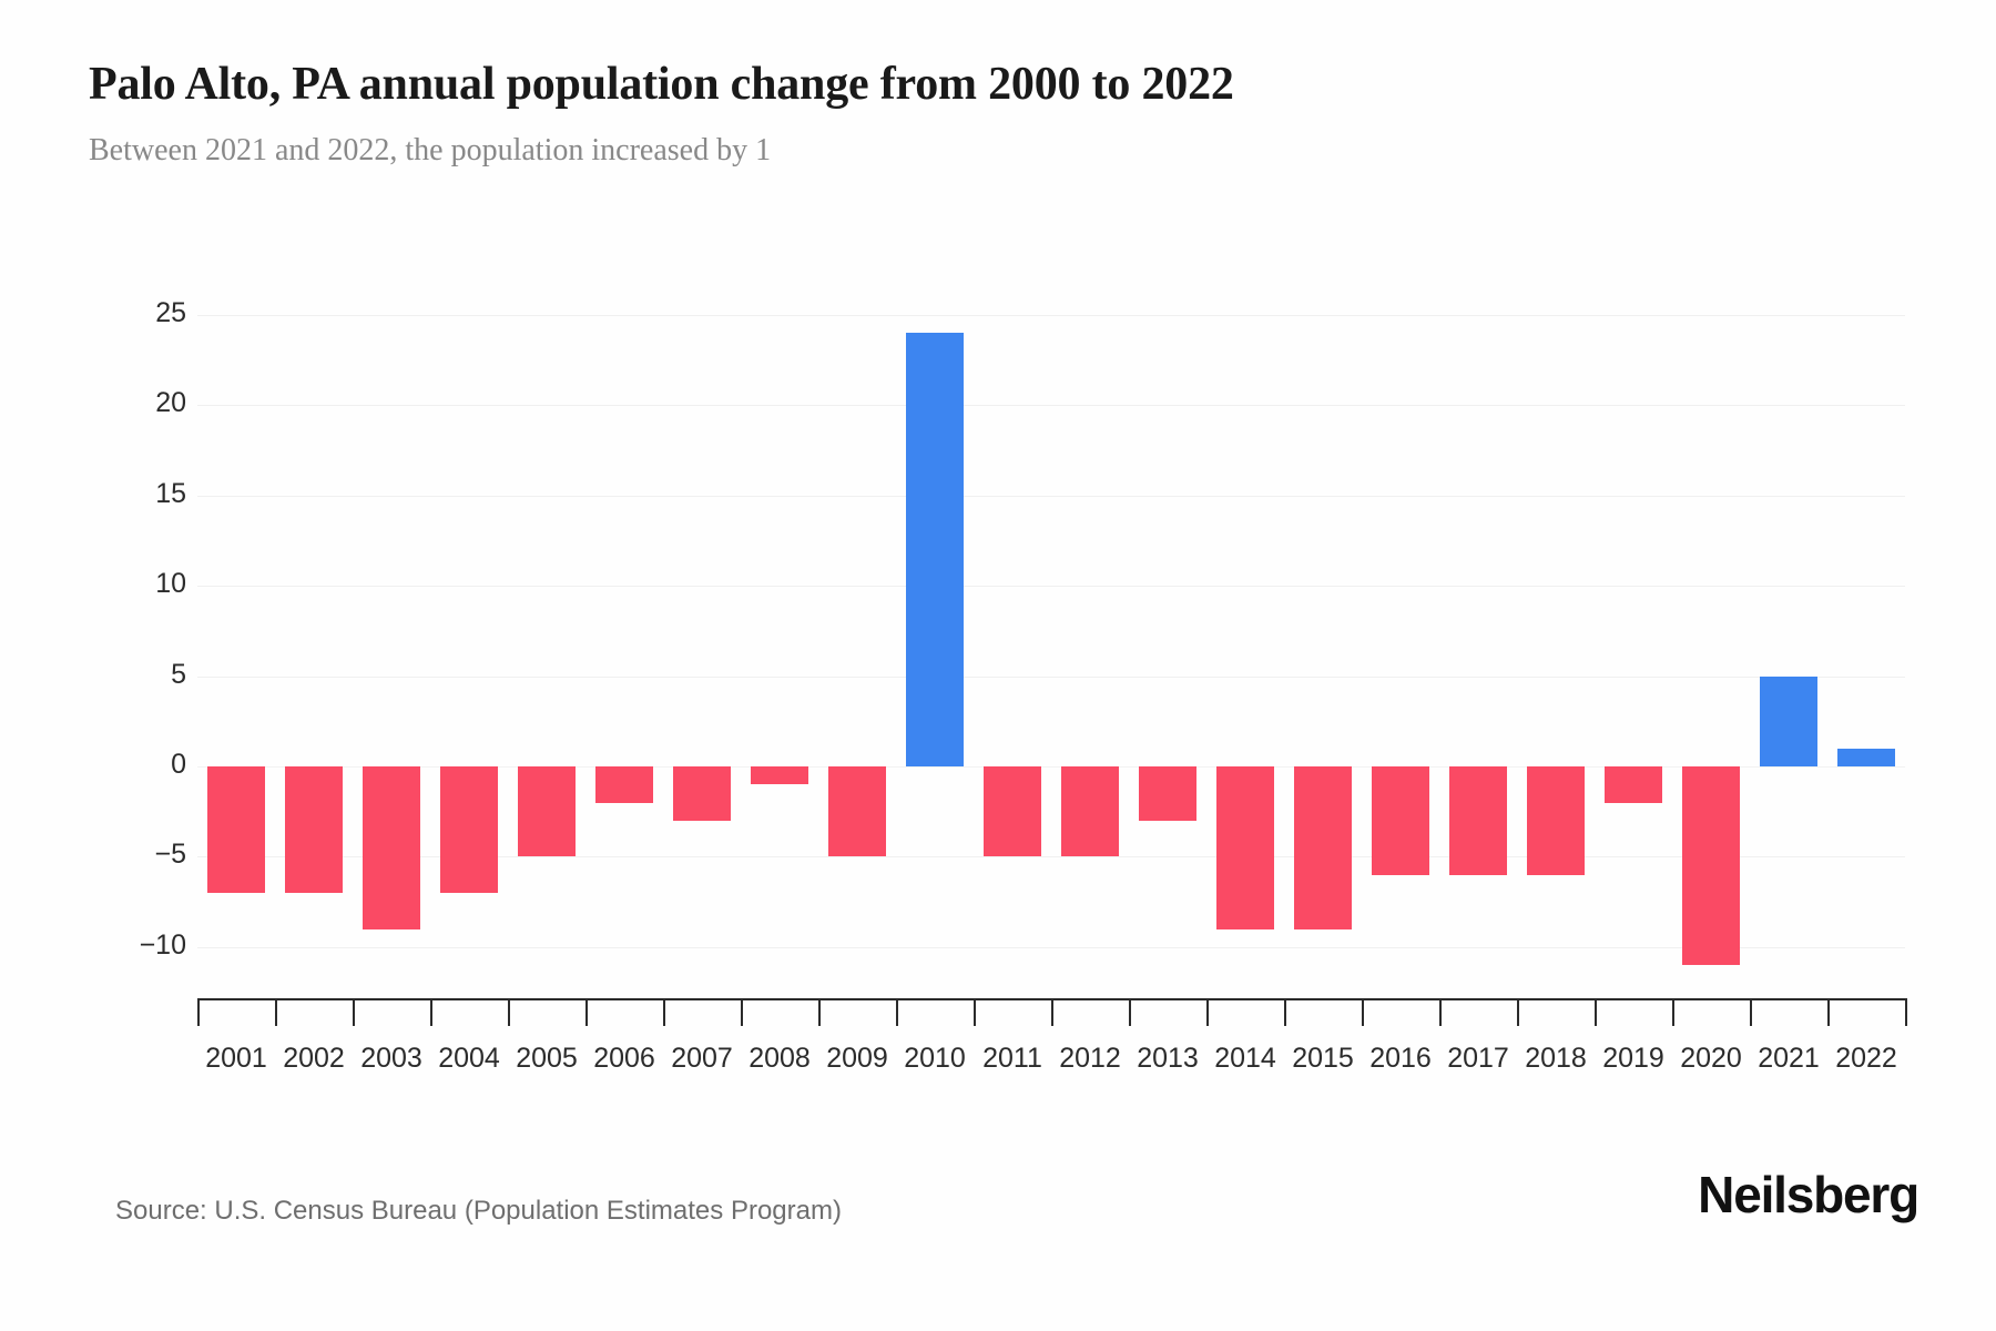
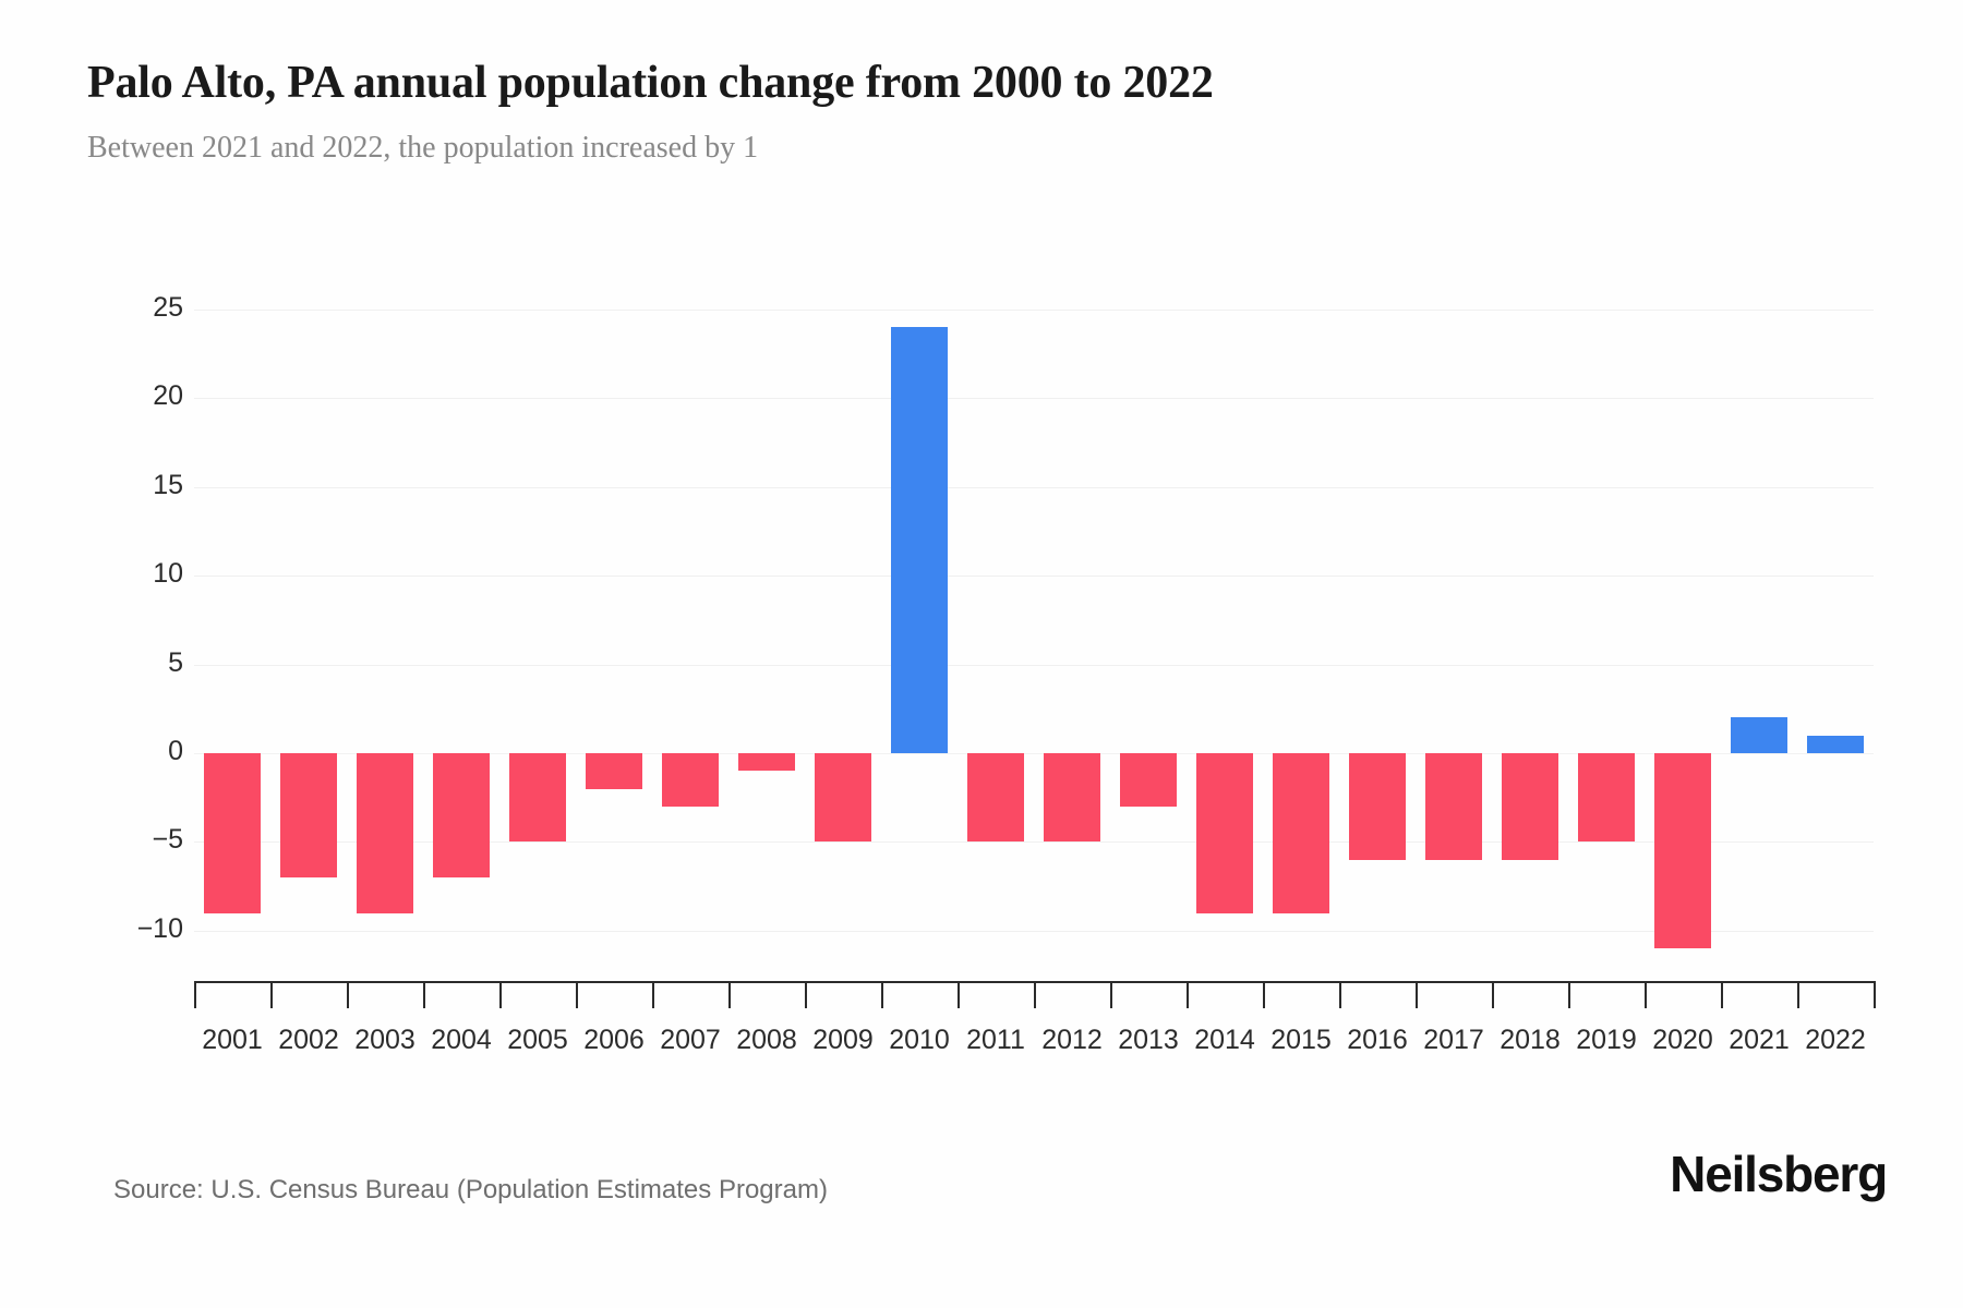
2001: -7 -> -9
2019: -2 -> -5
2021: 5 -> 2
